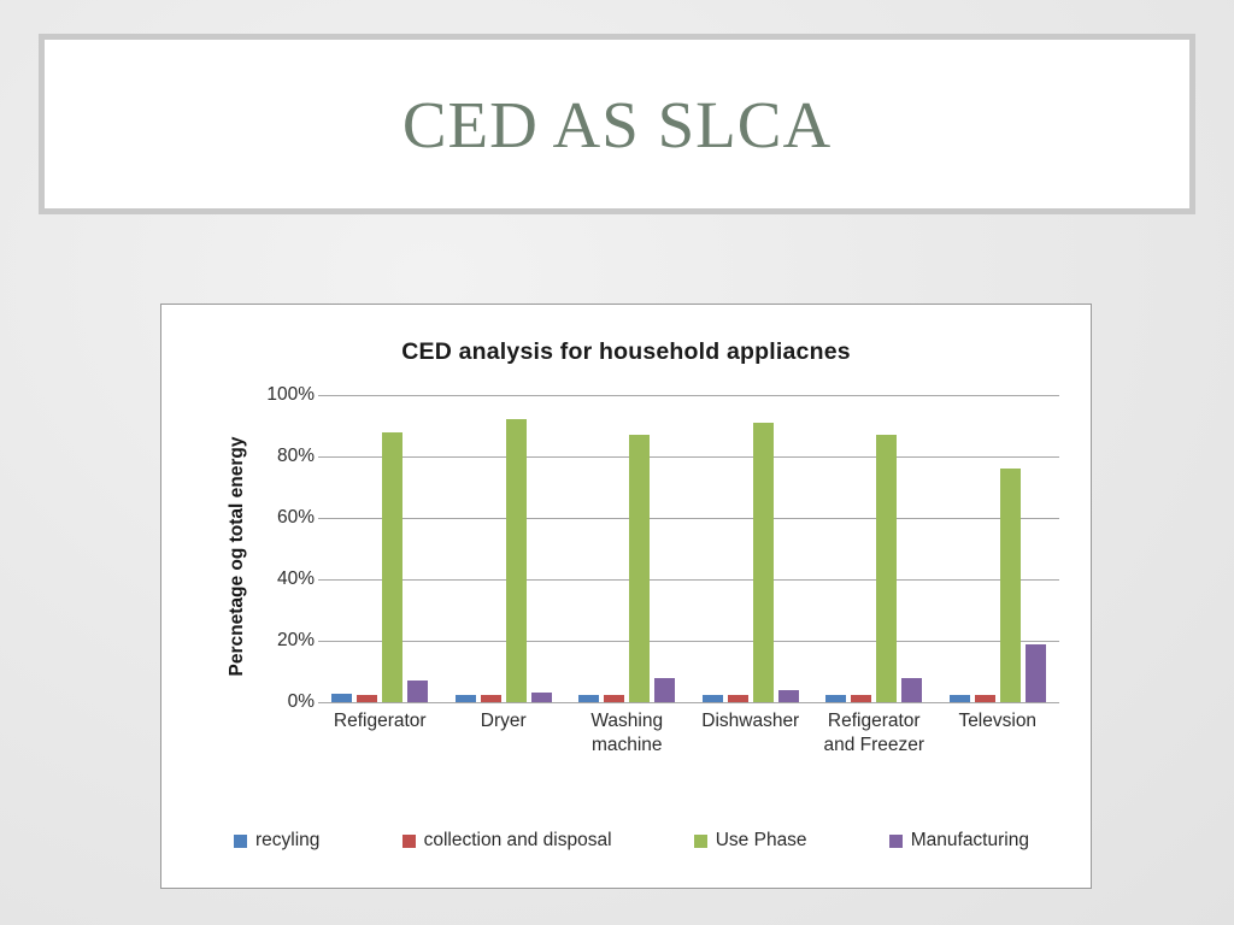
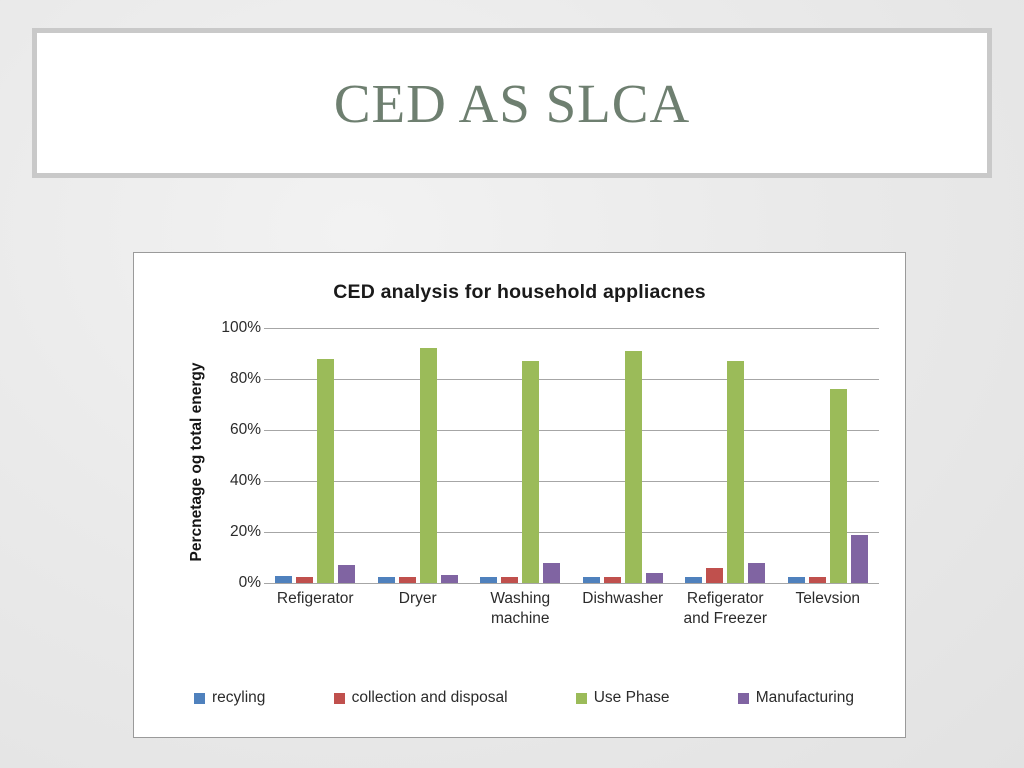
collection and disposal/Refigerator and Freezer: 2% -> 6%
